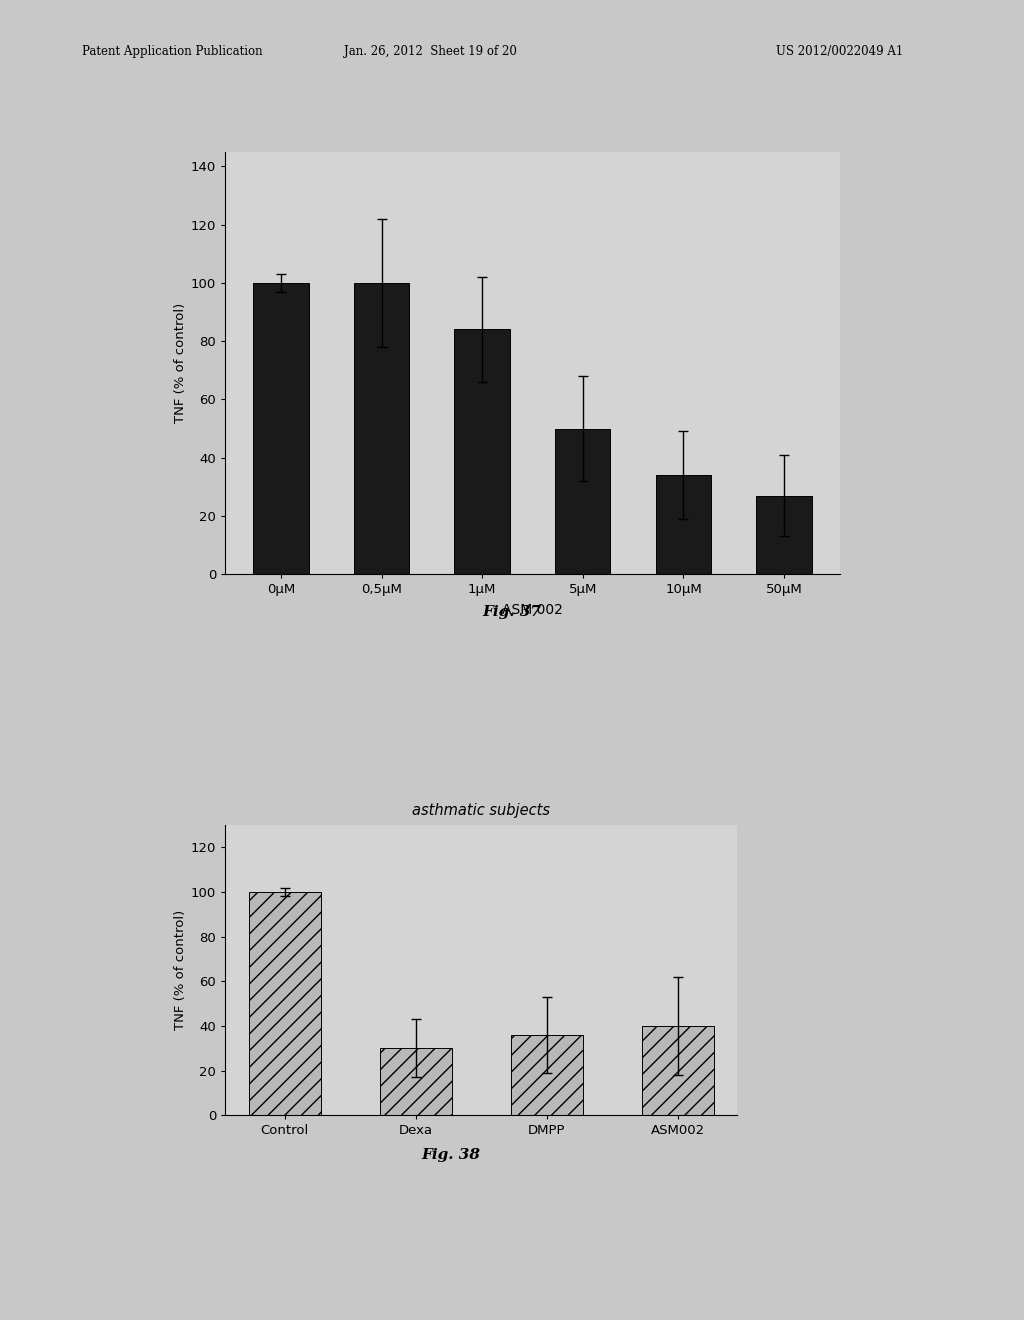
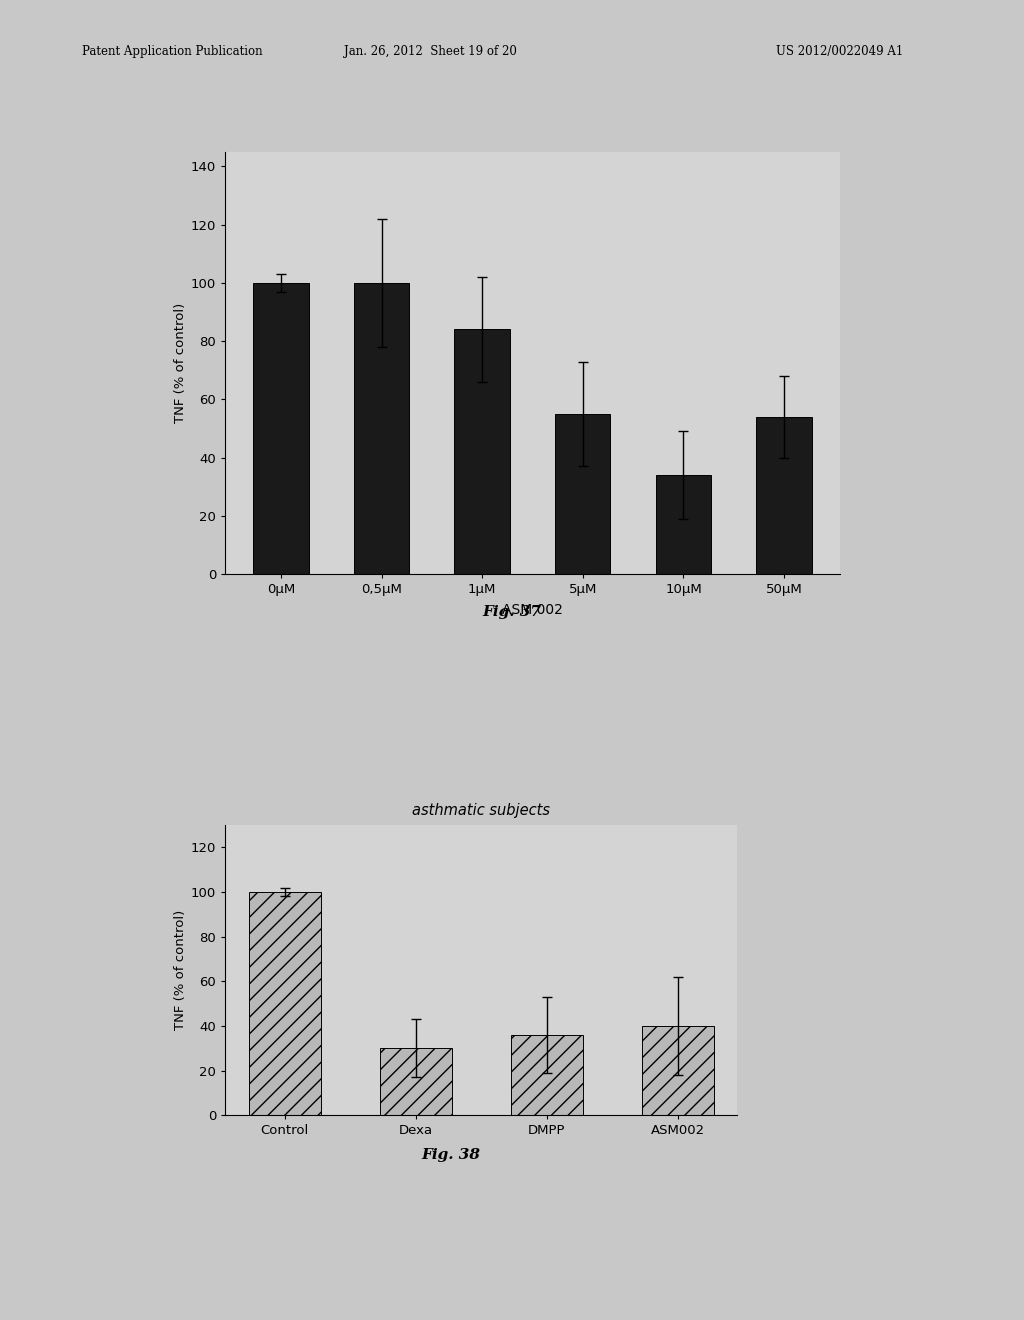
5μM: 50 -> 55
50μM: 27 -> 54
